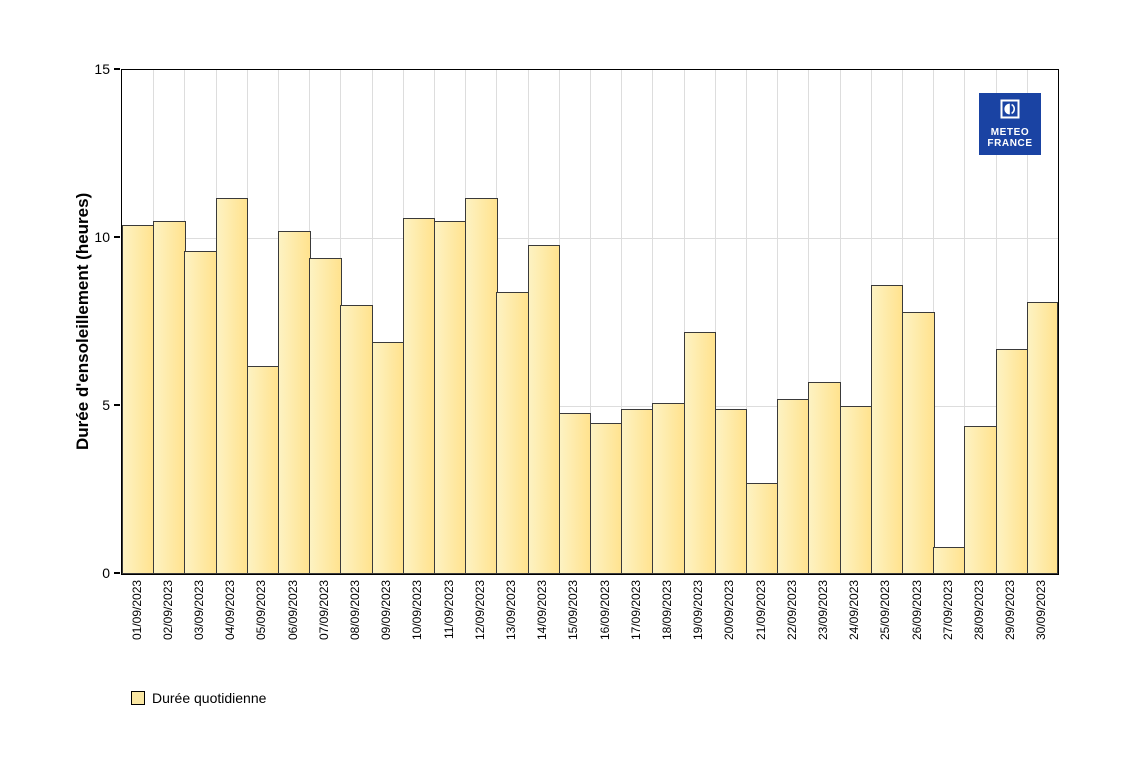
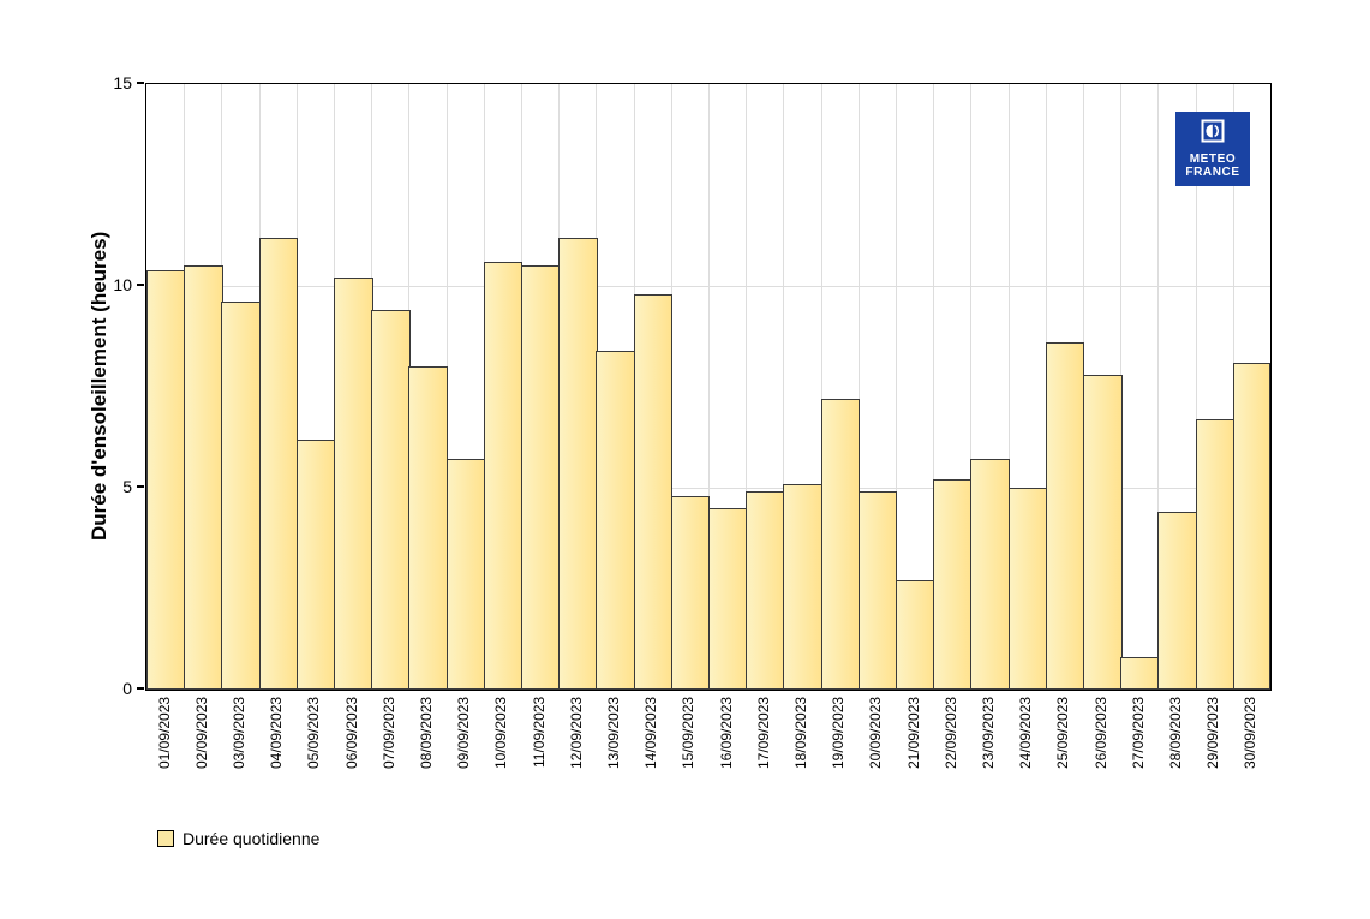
09/09/2023: 6.9 -> 5.7
